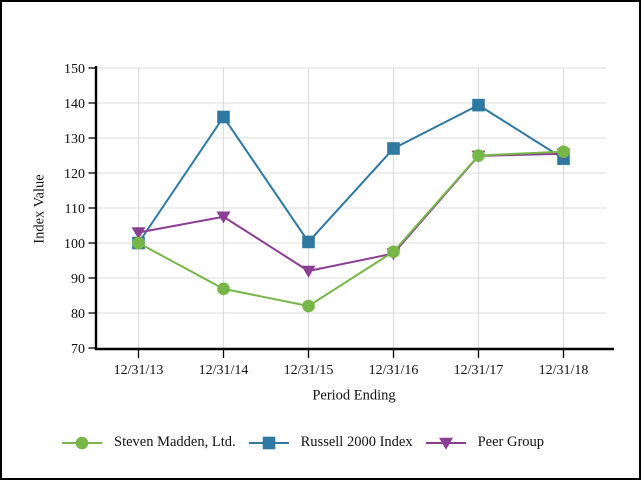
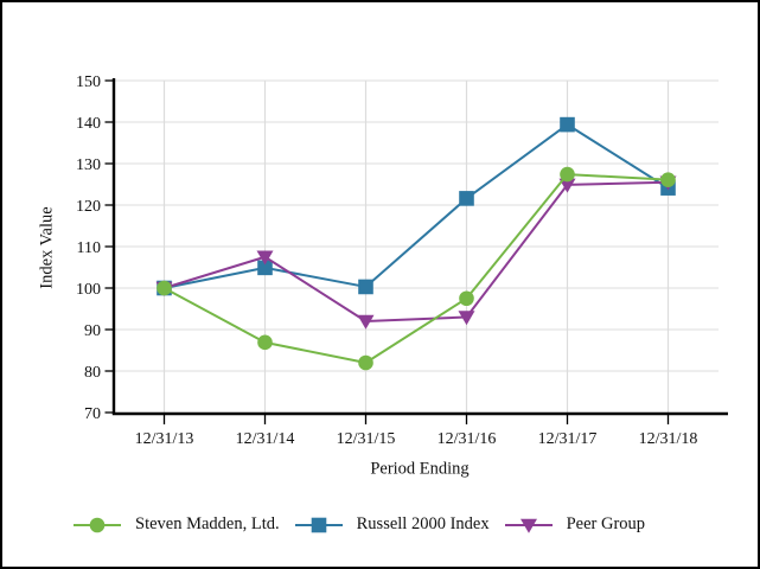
Peer Group/12/31/13: 103 -> 100
Russell 2000 Index/12/31/14: 136 -> 105
Russell 2000 Index/12/31/16: 127 -> 122
Peer Group/12/31/16: 97 -> 93
Steven Madden, Ltd./12/31/17: 125 -> 127
